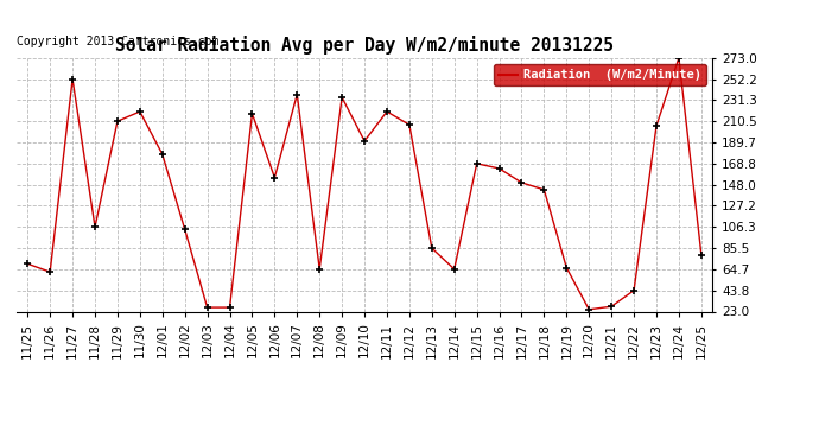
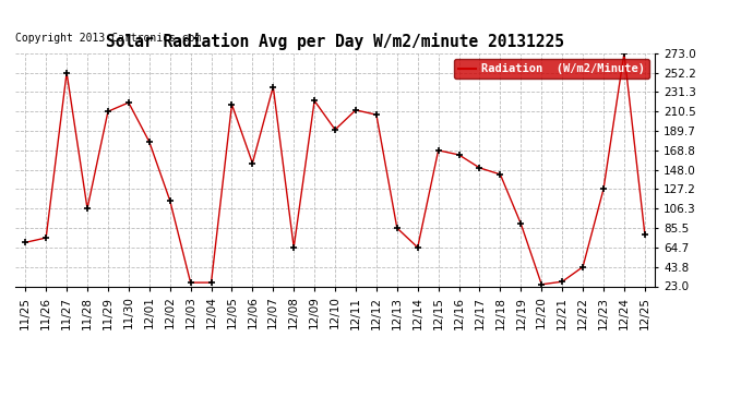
11/26: 62 -> 75
12/02: 104 -> 115
12/09: 234 -> 222
12/11: 220 -> 212
12/19: 66 -> 90
12/23: 206 -> 127
